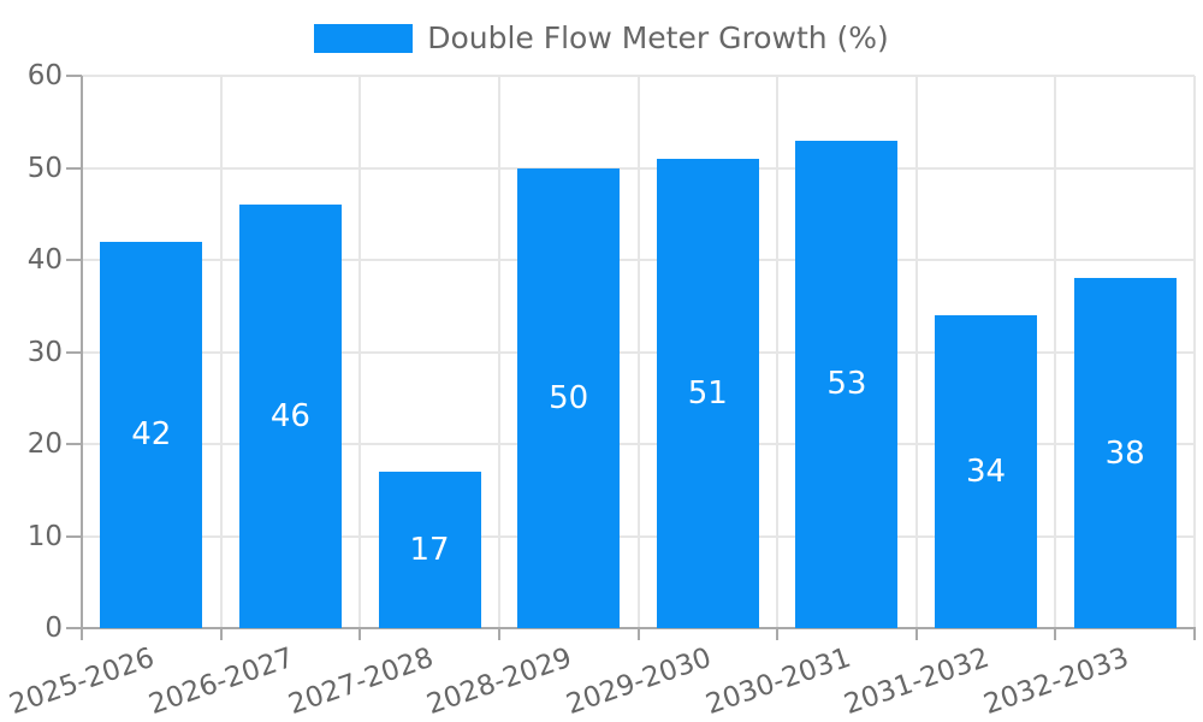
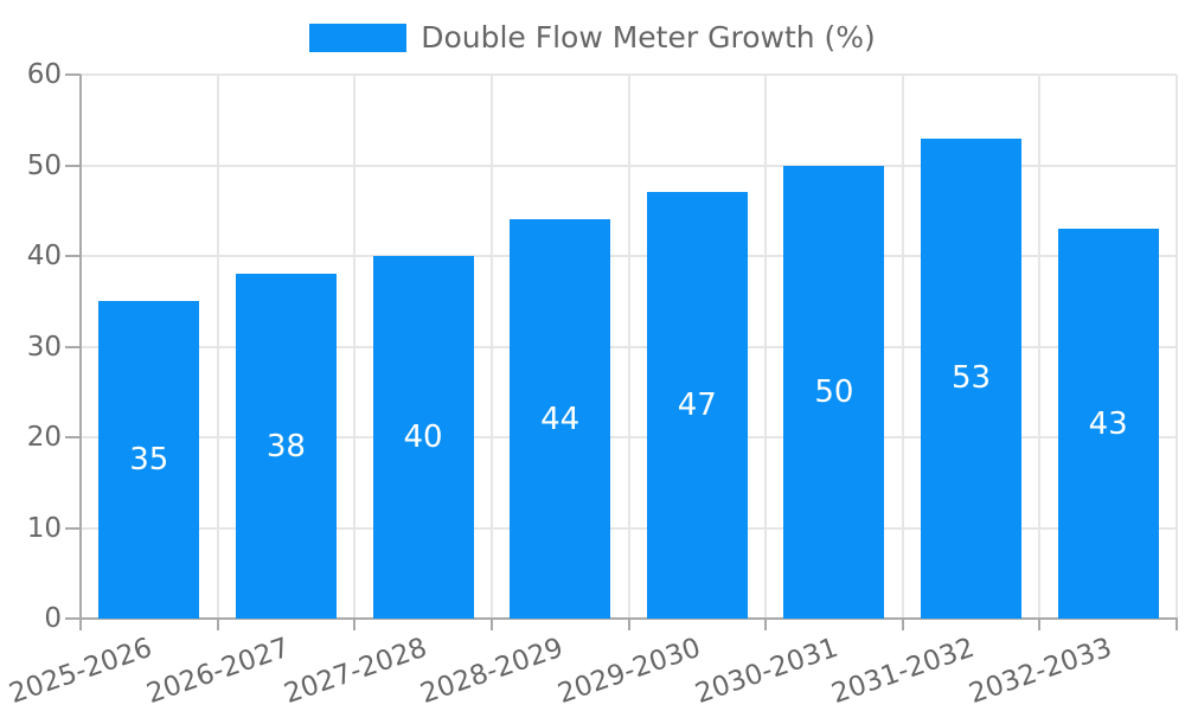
2025-2026: 42 -> 35
2026-2027: 46 -> 38
2027-2028: 17 -> 40
2028-2029: 50 -> 44
2029-2030: 51 -> 47
2030-2031: 53 -> 50
2031-2032: 34 -> 53
2032-2033: 38 -> 43
